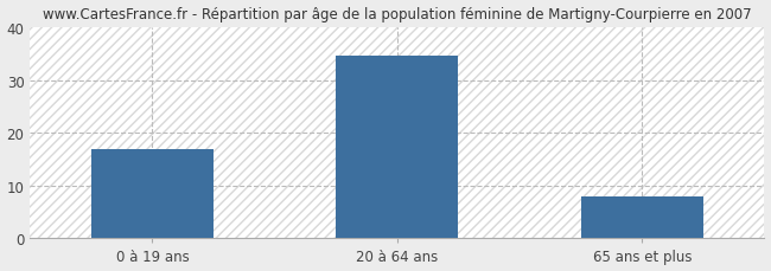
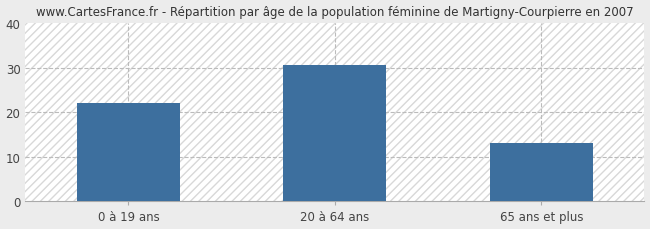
0 à 19 ans: 17.0 -> 22.0
20 à 64 ans: 34.5 -> 30.5
65 ans et plus: 8.0 -> 13.0
